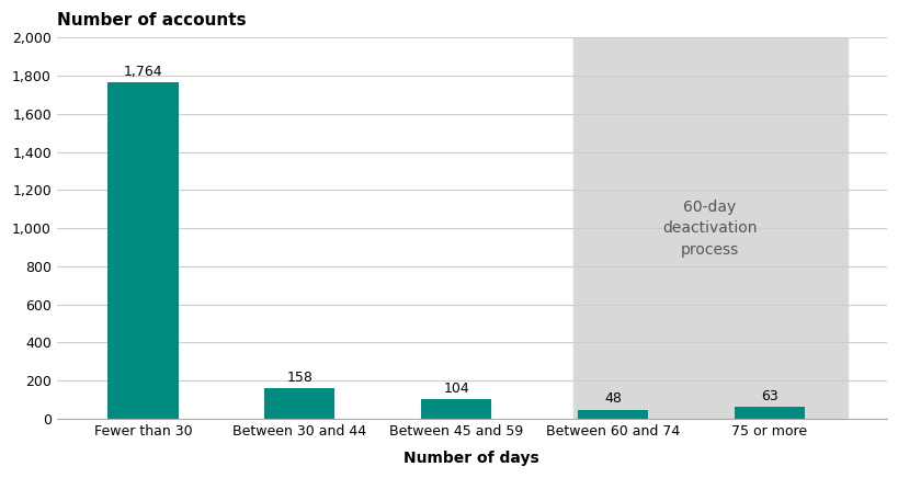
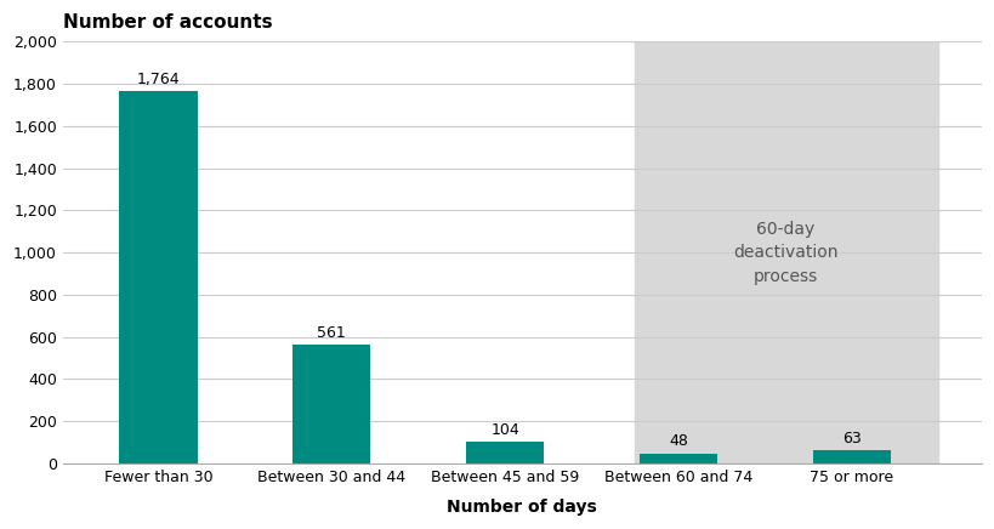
Between 30 and 44: 158 -> 561
